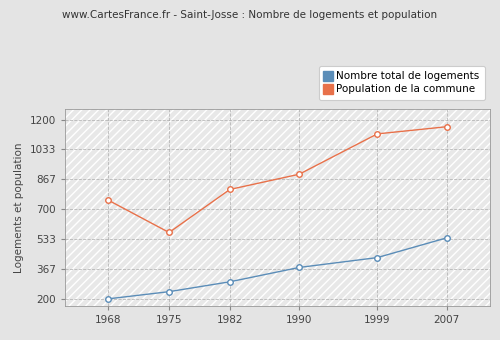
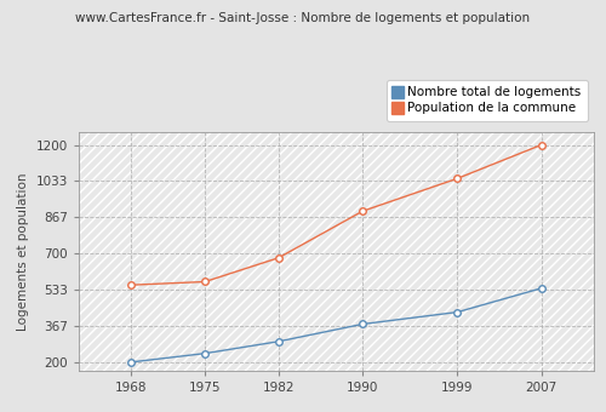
Population de la commune/1968: 750 -> 560
Population de la commune/1982: 810 -> 680
Population de la commune/1999: 1120 -> 1040
Population de la commune/2007: 1160 -> 1200
